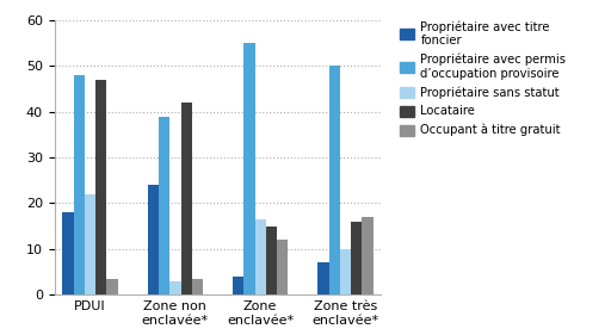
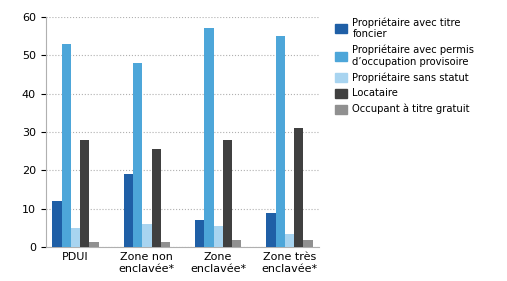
Propriétaire avec titre foncier/PDUI: 18 -> 12
Propriétaire avec permis d’occupation provisoire/PDUI: 48 -> 53
Propriétaire sans statut/PDUI: 22.0 -> 5.0
Locataire/PDUI: 47.0 -> 28.0
Occupant à titre gratuit/PDUI: 3.5 -> 1.5
Propriétaire avec titre foncier/Zone non enclavée*: 24 -> 19
Propriétaire avec permis d’occupation provisoire/Zone non enclavée*: 39 -> 48
Propriétaire sans statut/Zone non enclavée*: 3.0 -> 6.0
Locataire/Zone non enclavée*: 42.0 -> 25.5
Occupant à titre gratuit/Zone non enclavée*: 3.5 -> 1.5
Propriétaire avec titre foncier/Zone enclavée*: 4 -> 7
Propriétaire avec permis d’occupation provisoire/Zone enclavée*: 55 -> 57
Propriétaire sans statut/Zone enclavée*: 16.5 -> 5.5
Locataire/Zone enclavée*: 15.0 -> 28.0
Occupant à titre gratuit/Zone enclavée*: 12.0 -> 2.0
Propriétaire avec titre foncier/Zone très enclavée*: 7 -> 9
Propriétaire avec permis d’occupation provisoire/Zone très enclavée*: 50 -> 55
Propriétaire sans statut/Zone très enclavée*: 10.0 -> 3.5
Locataire/Zone très enclavée*: 16.0 -> 31.0
Occupant à titre gratuit/Zone très enclavée*: 17.0 -> 2.0
